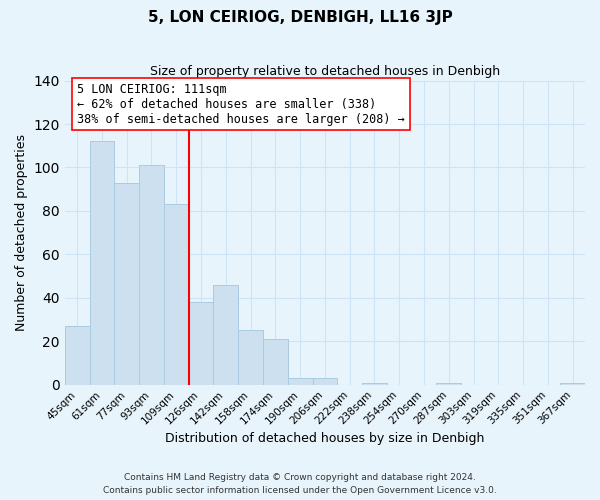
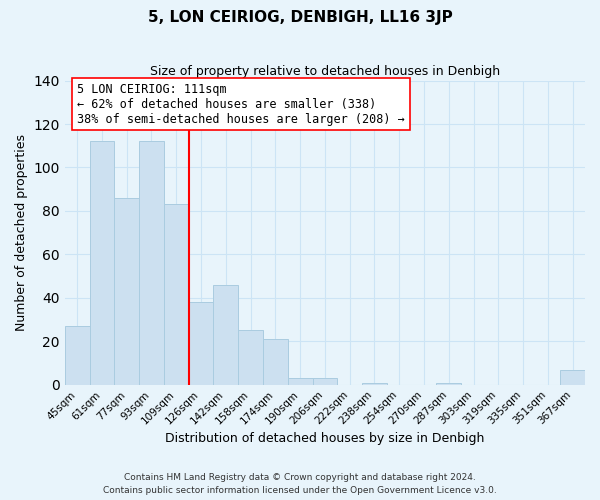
77sqm: 93 -> 86
93sqm: 101 -> 112
367sqm: 1 -> 7
